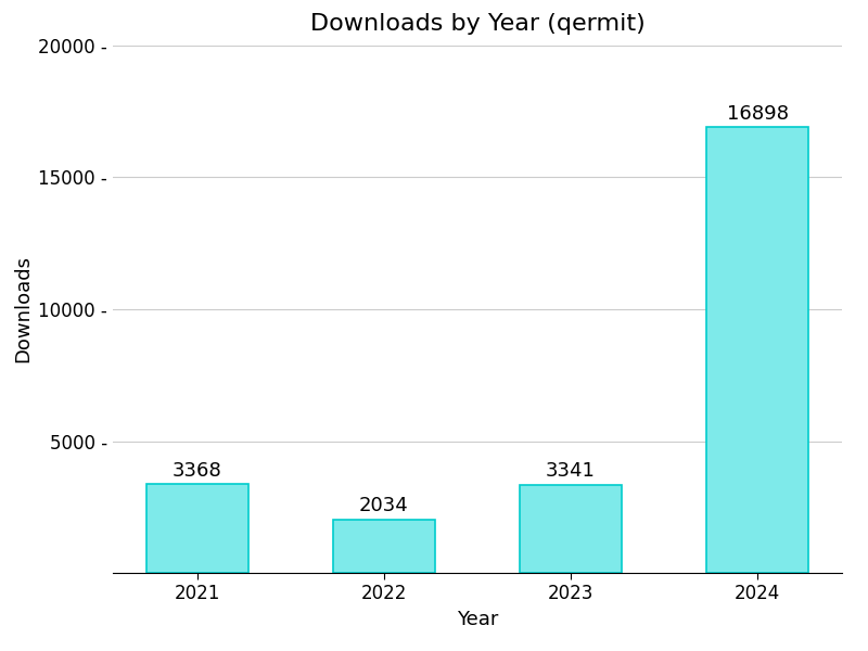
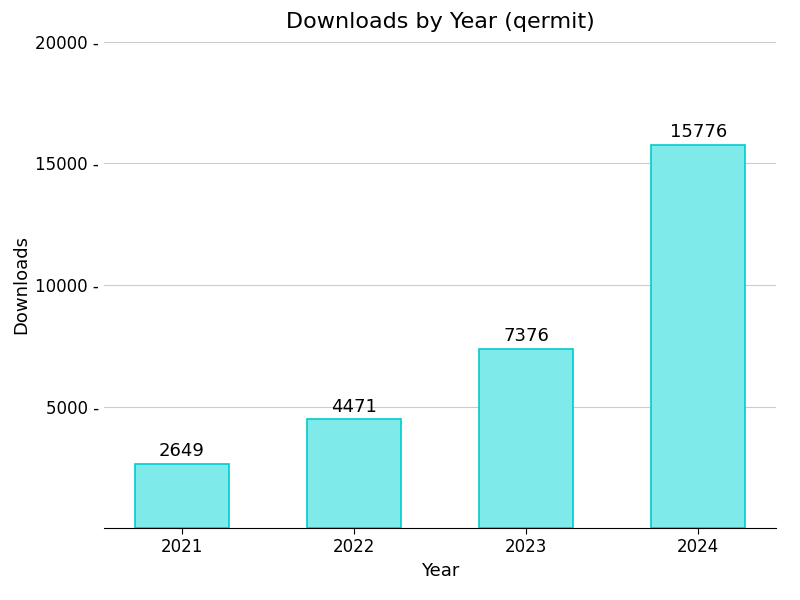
2021: 3368 -> 2649
2022: 2034 -> 4471
2023: 3341 -> 7376
2024: 16898 -> 15776
